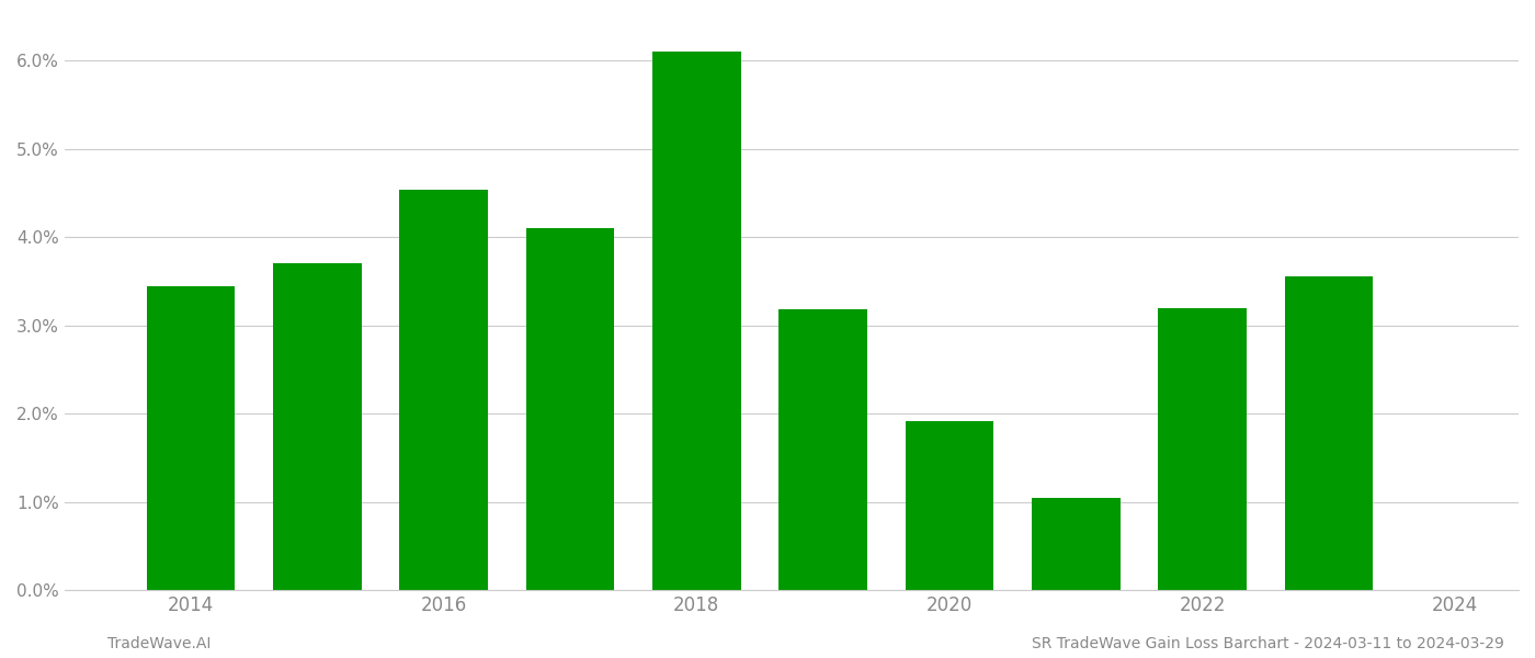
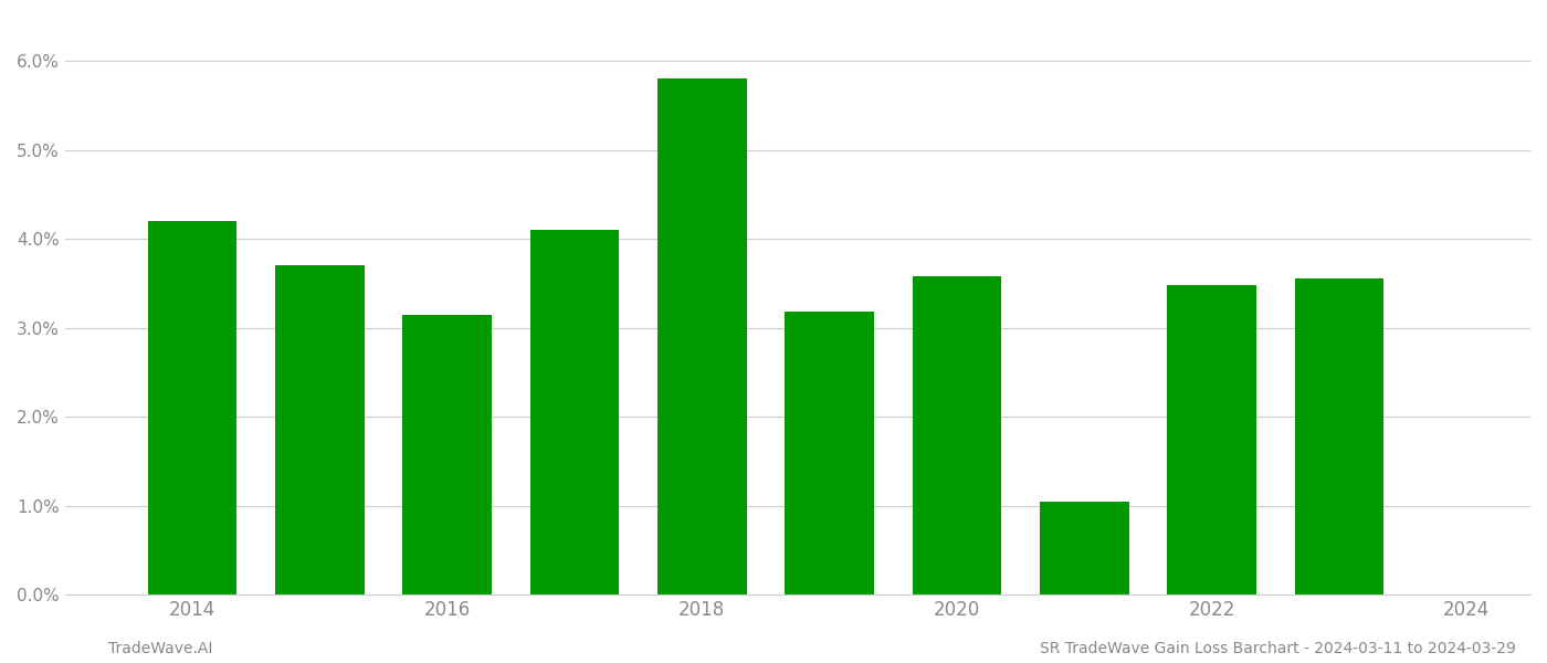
2014: 3.44% -> 4.20%
2016: 4.54% -> 3.15%
2018: 6.10% -> 5.80%
2020: 1.92% -> 3.58%
2022: 3.20% -> 3.48%
